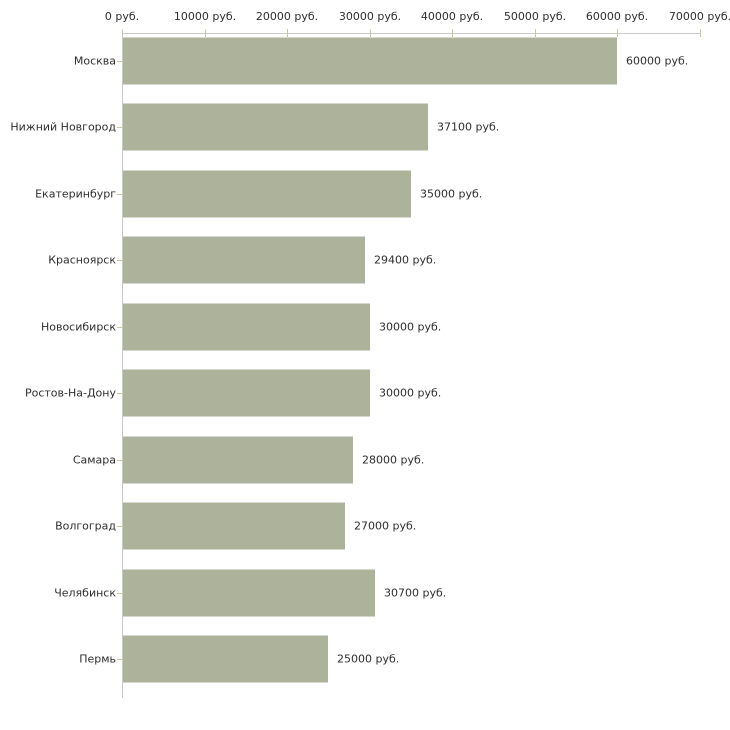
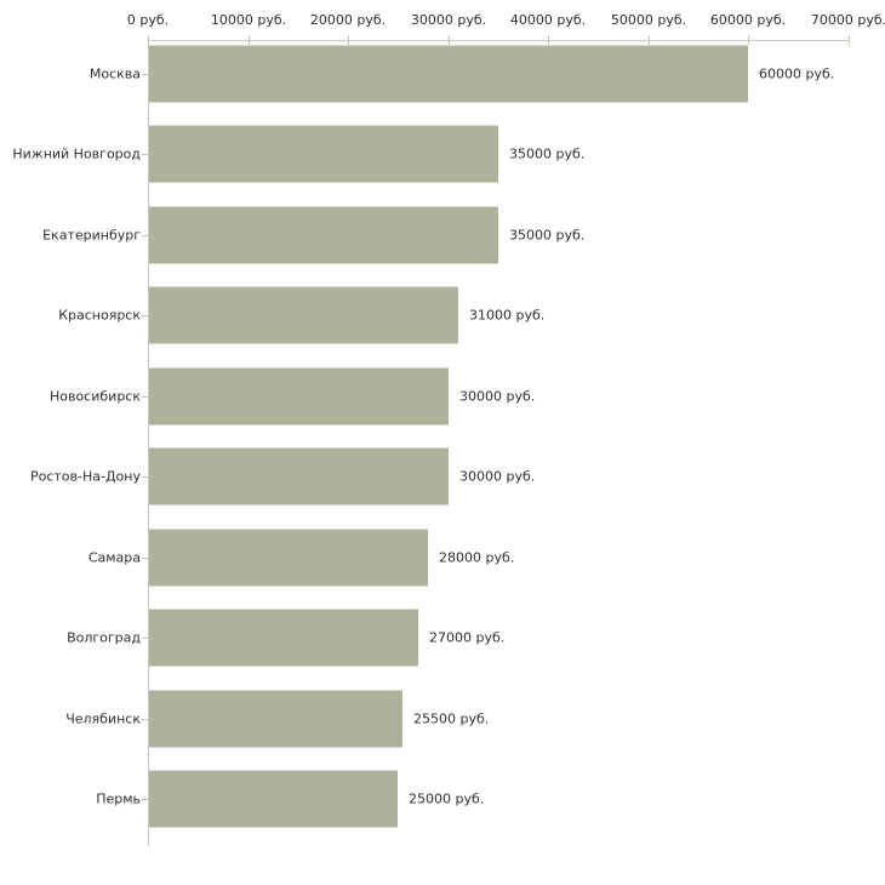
Нижний Новгород: 37100 -> 35000
Красноярск: 29400 -> 31000
Челябинск: 30700 -> 25500
